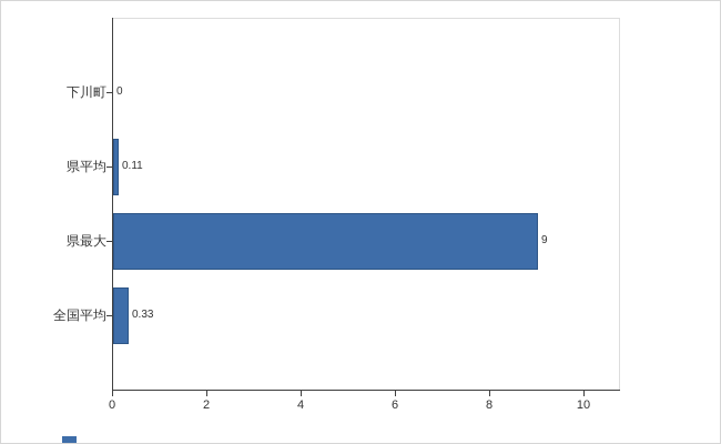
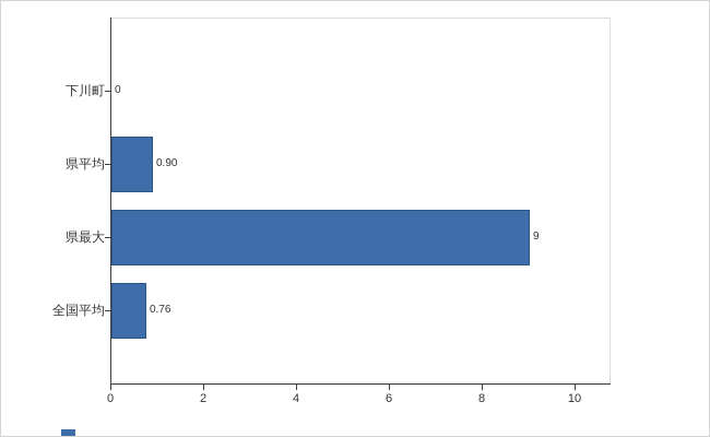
県平均: 0.11 -> 0.90
全国平均: 0.33 -> 0.76
